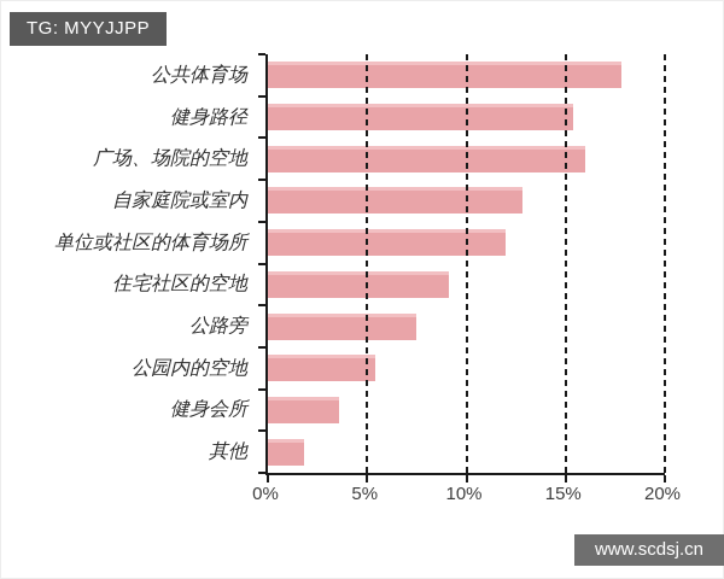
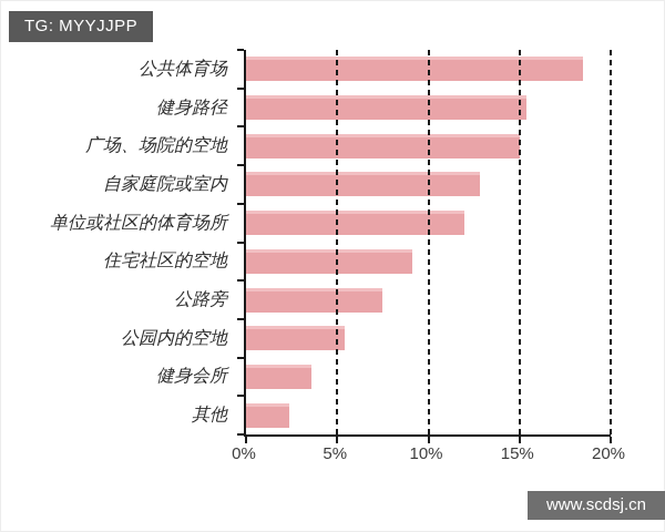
公共体育场: 17.8% -> 18.5%
广场、场院的空地: 16.0% -> 15.0%
其他: 1.8% -> 2.4%
